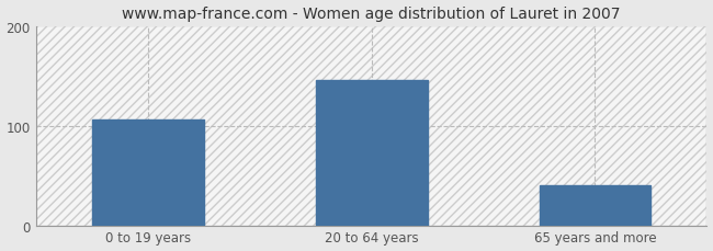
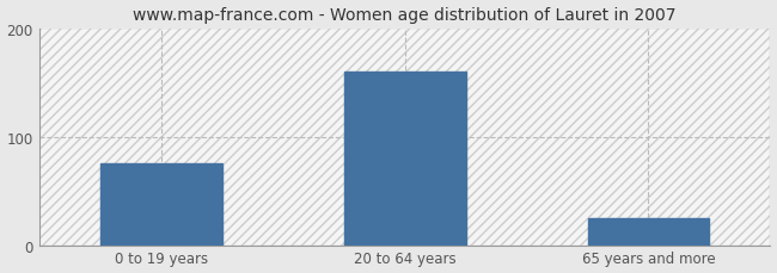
0 to 19 years: 106 -> 75
20 to 64 years: 146 -> 160
65 years and more: 40 -> 25
